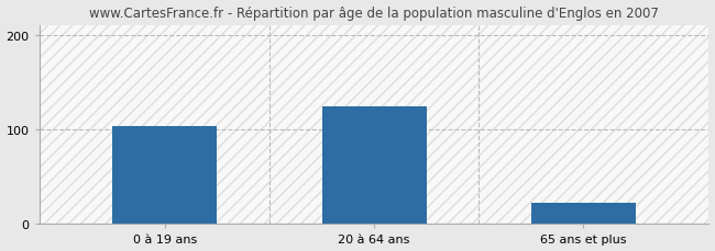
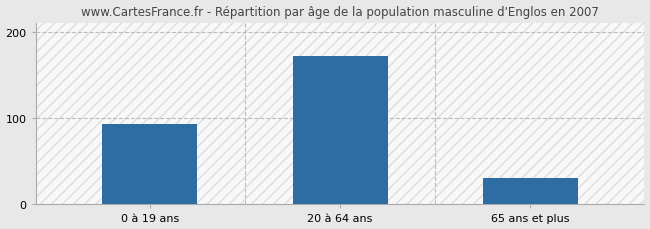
0 à 19 ans: 104 -> 93
20 à 64 ans: 124 -> 172
65 ans et plus: 22 -> 30
